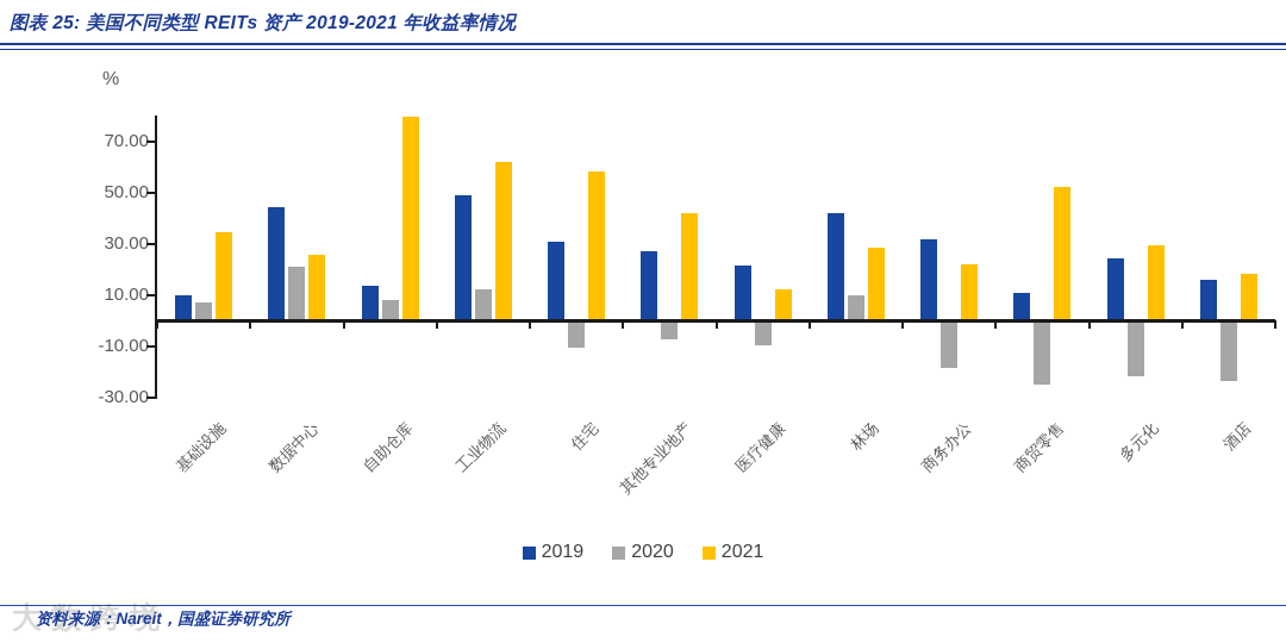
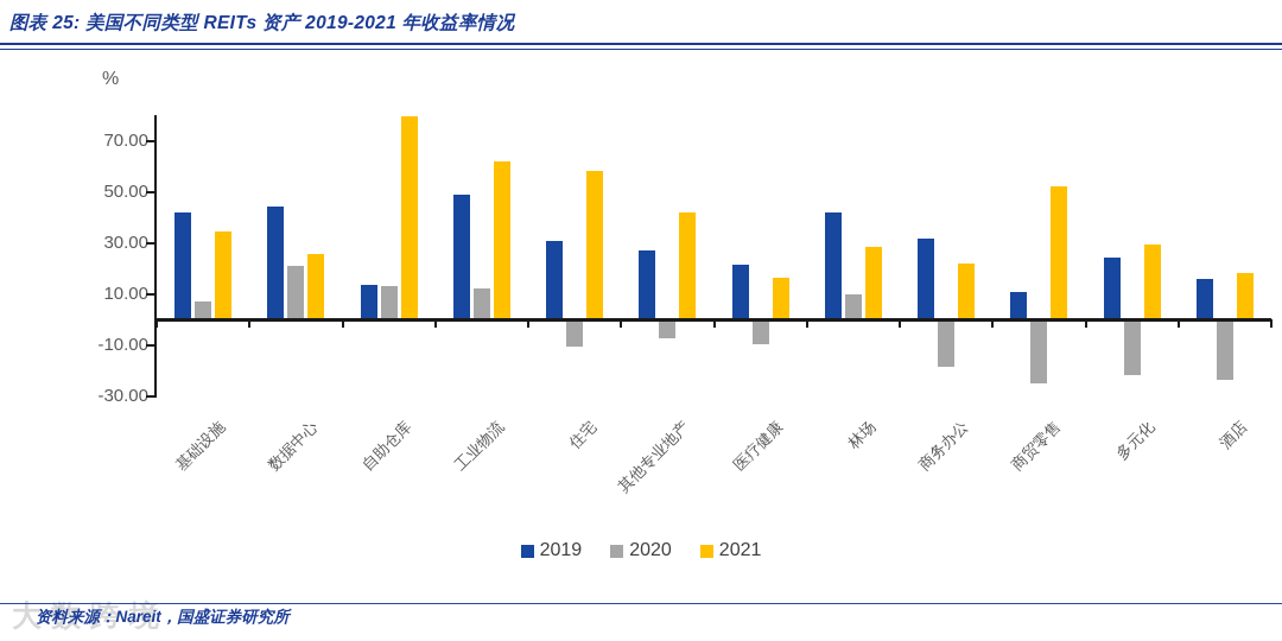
2019/基础设施: 10 -> 42
2020/自助仓库: 8 -> 13
2021/医疗健康: 12 -> 16
